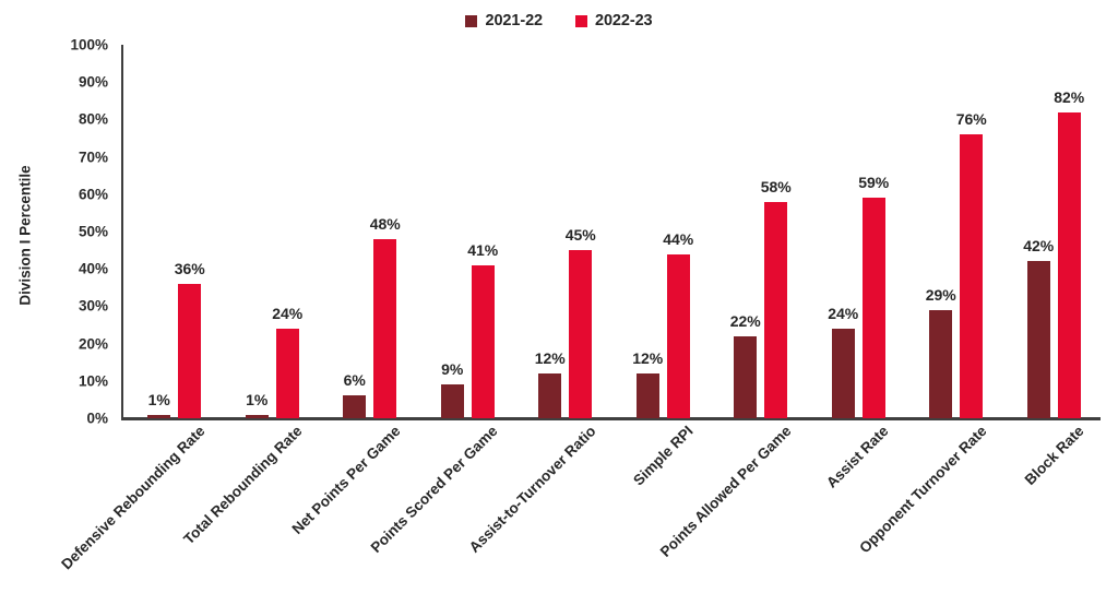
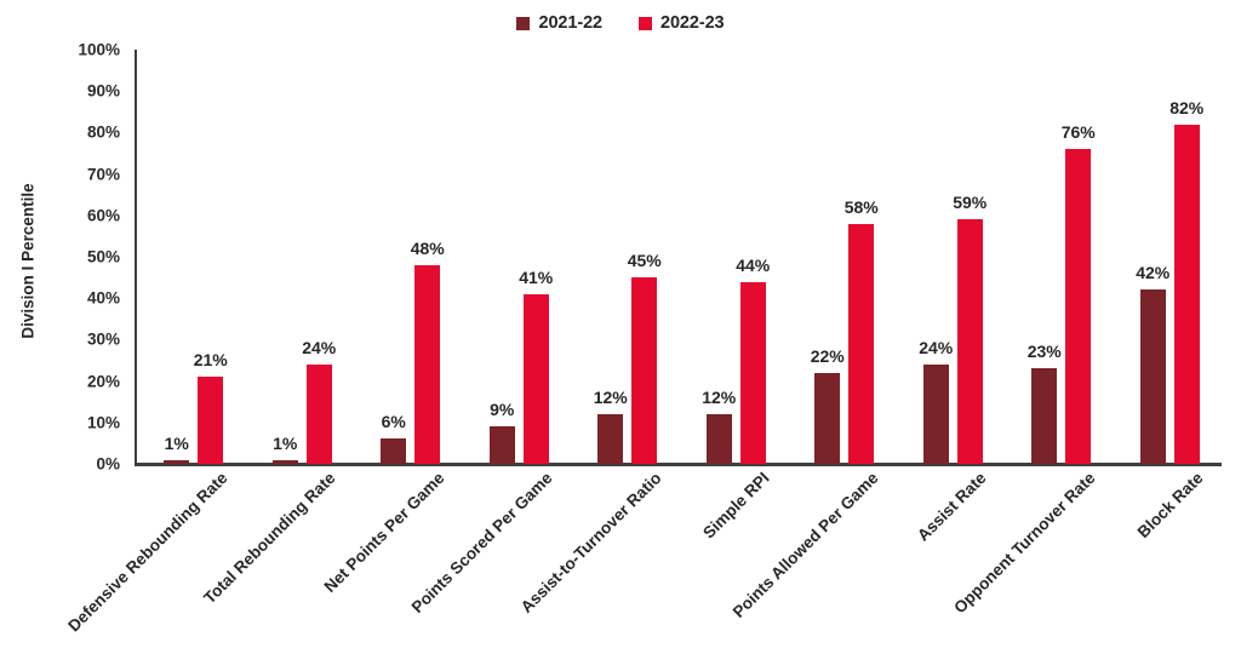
2022-23/Defensive Rebounding Rate: 36% -> 21%
2021-22/Opponent Turnover Rate: 29% -> 23%
